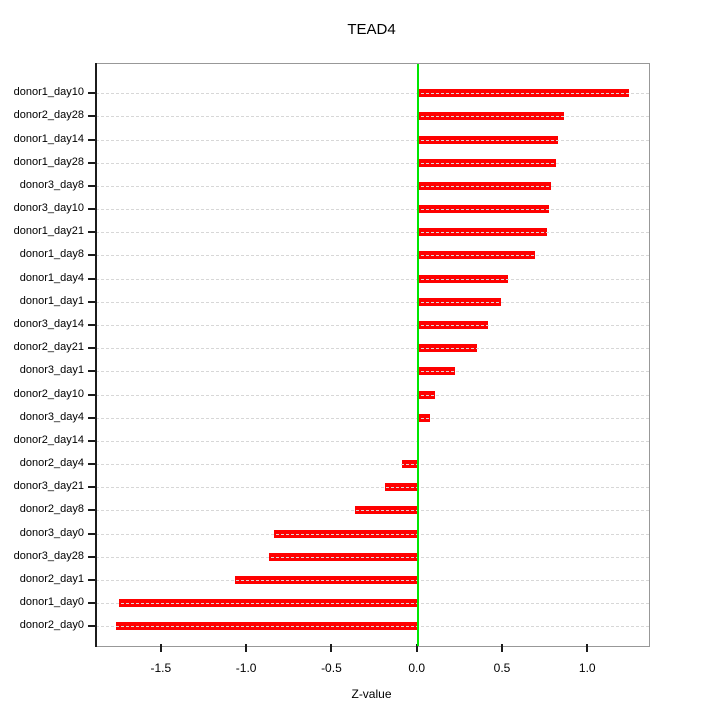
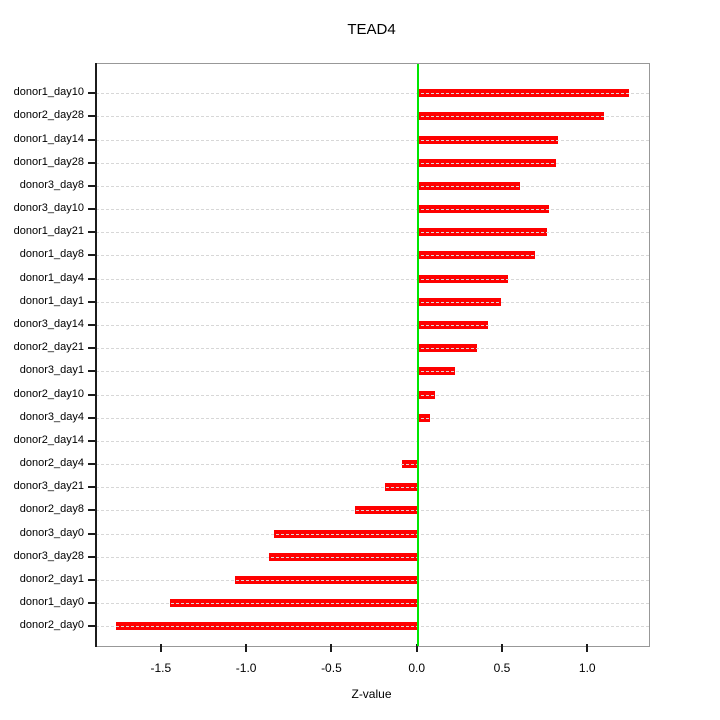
donor2_day28: 0.86 -> 1.09
donor3_day8: 0.78 -> 0.60
donor1_day0: -1.75 -> -1.45
